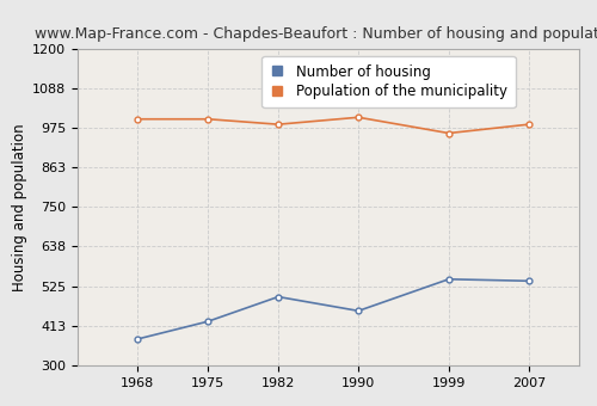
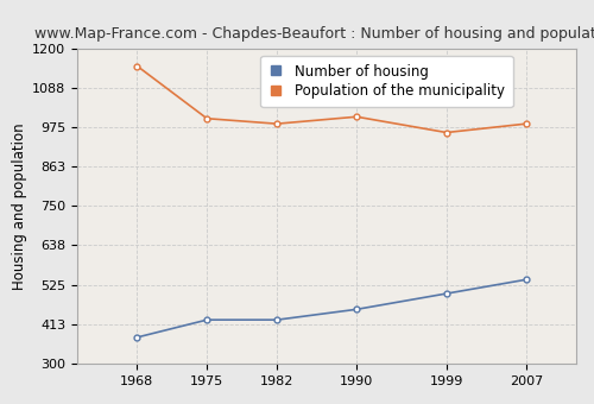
Population of the municipality/1968: 1000 -> 1150
Number of housing/1982: 495 -> 425
Number of housing/1999: 545 -> 500
